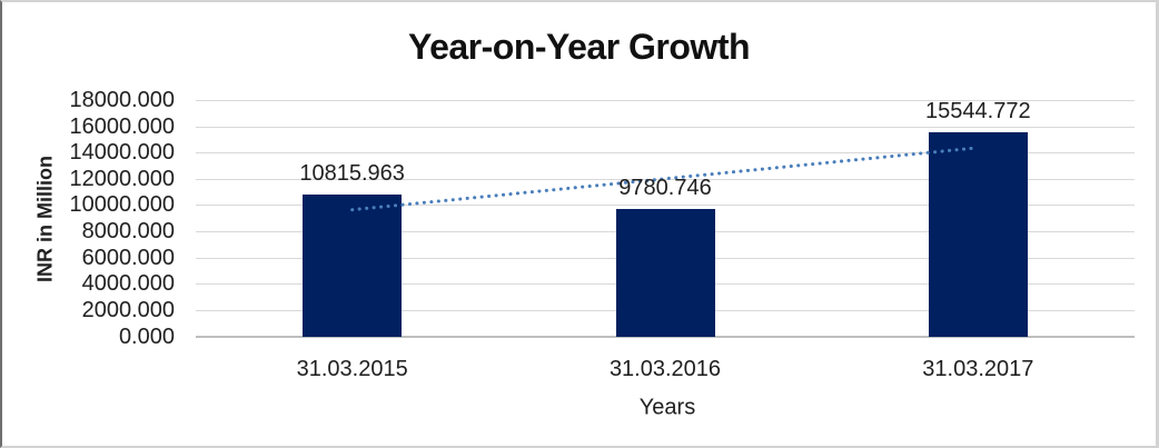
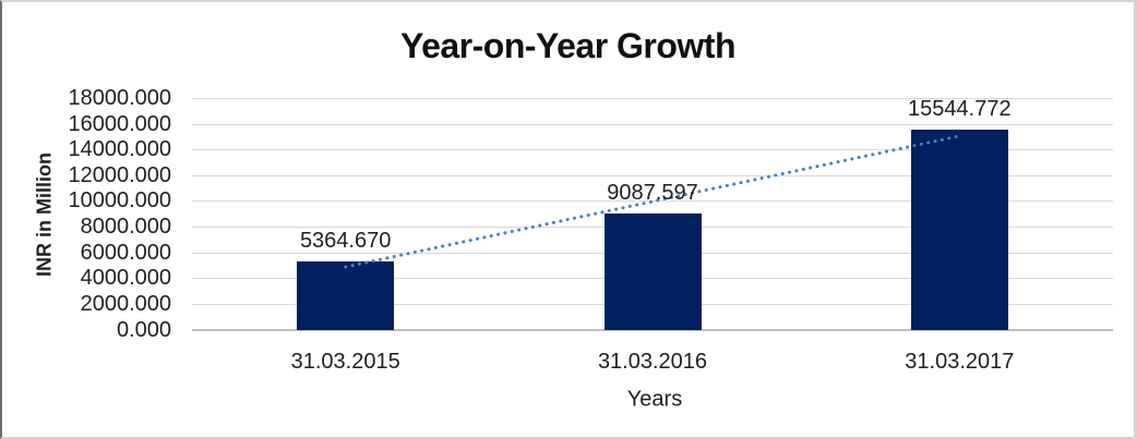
31.03.2015: 10815.963 -> 5364.670
31.03.2016: 9780.746 -> 9087.597
